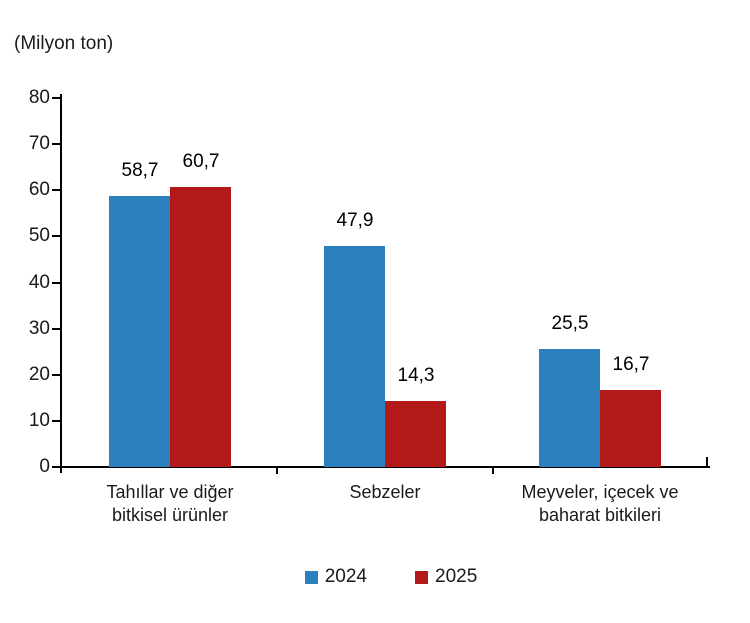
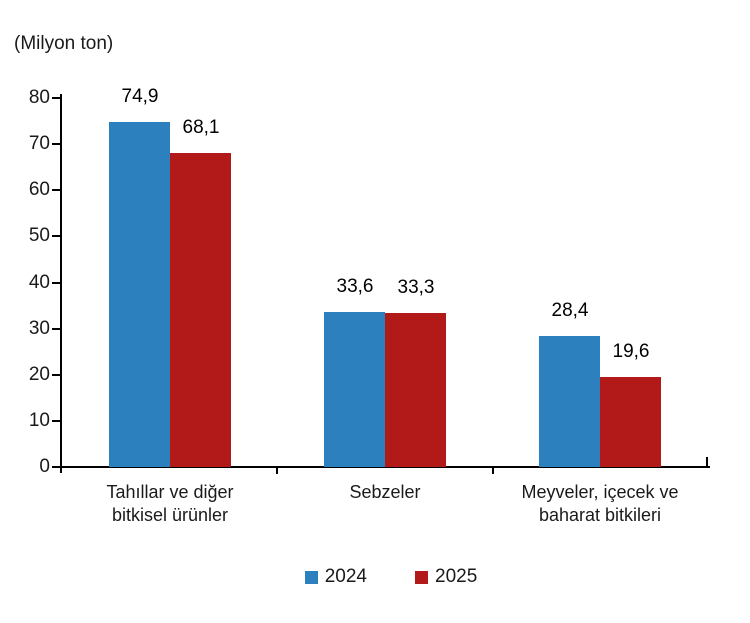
2024/Tahıllar ve diğer bitkisel ürünler: 58,7 -> 74,9
2025/Tahıllar ve diğer bitkisel ürünler: 60,7 -> 68,1
2024/Sebzeler: 47,9 -> 33,6
2025/Sebzeler: 14,3 -> 33,3
2024/Meyveler, içecek ve baharat bitkileri: 25,5 -> 28,4
2025/Meyveler, içecek ve baharat bitkileri: 16,7 -> 19,6
